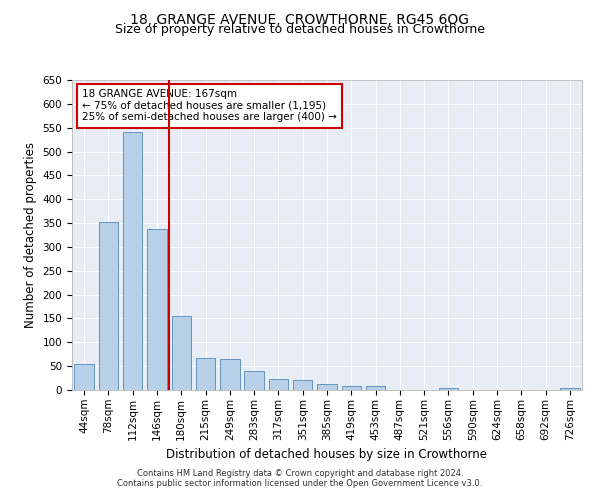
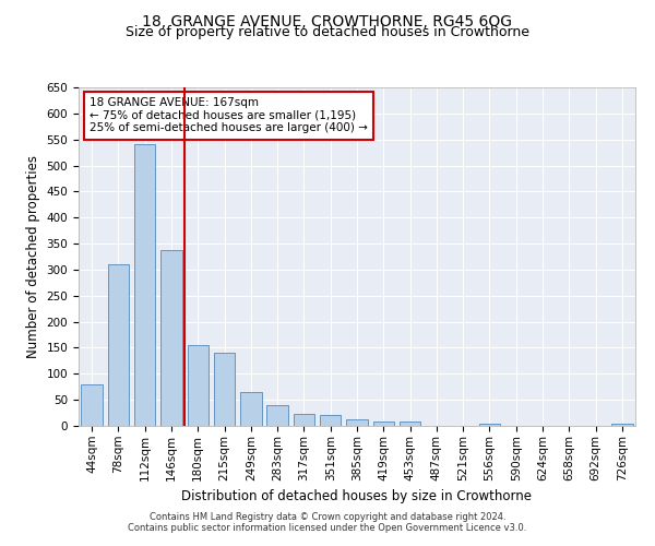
44sqm: 55 -> 80
78sqm: 352 -> 310
215sqm: 68 -> 140
